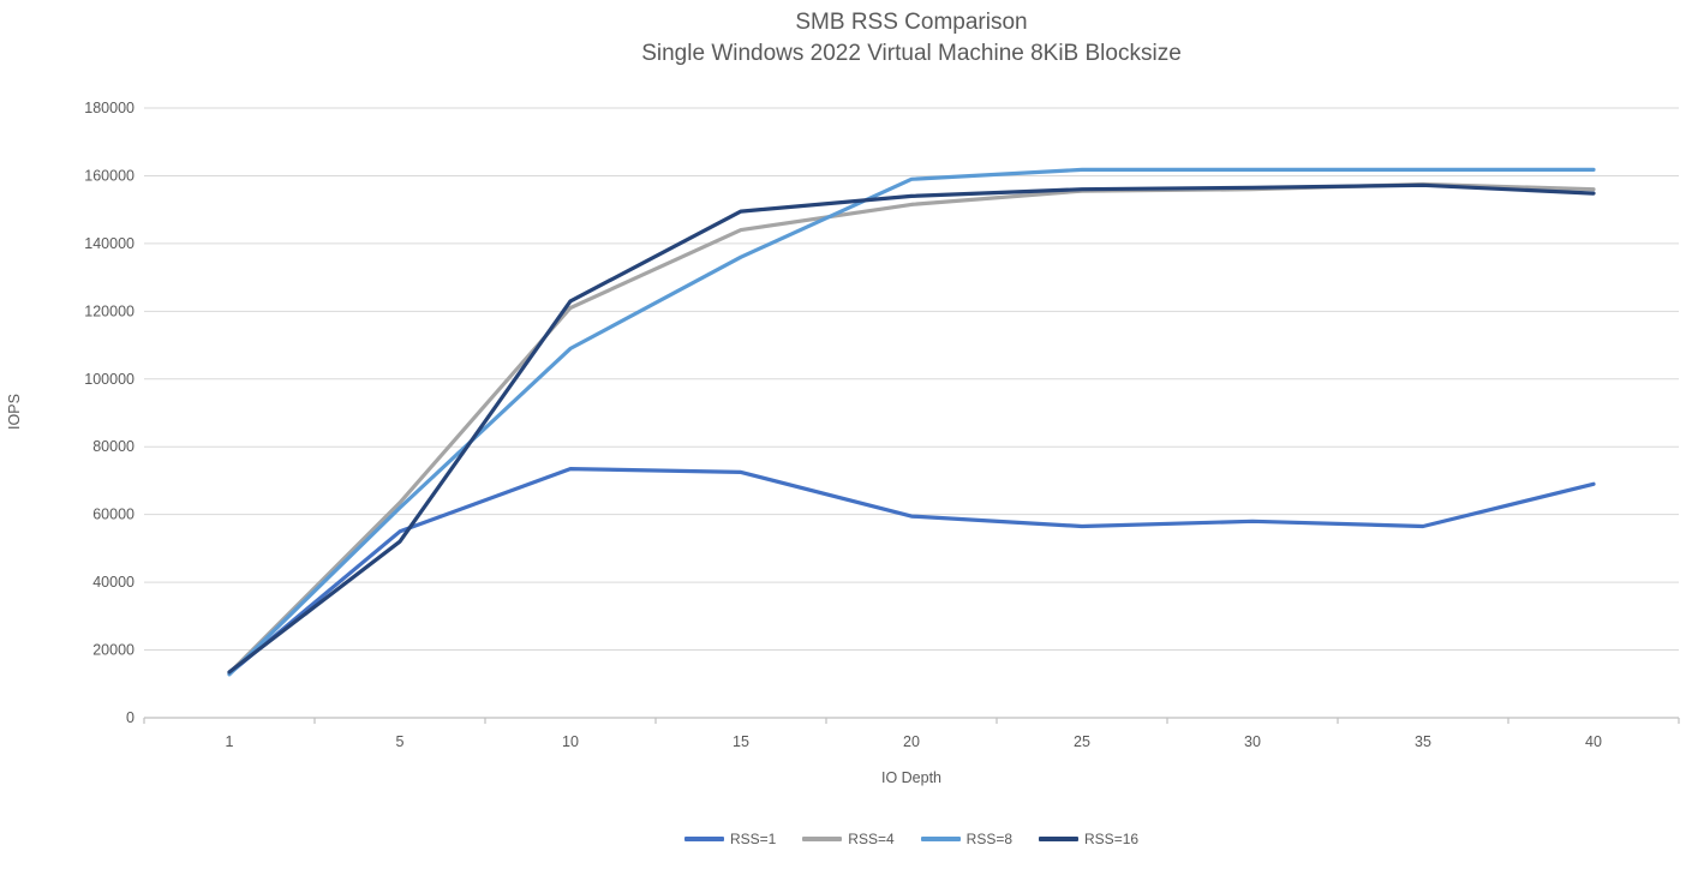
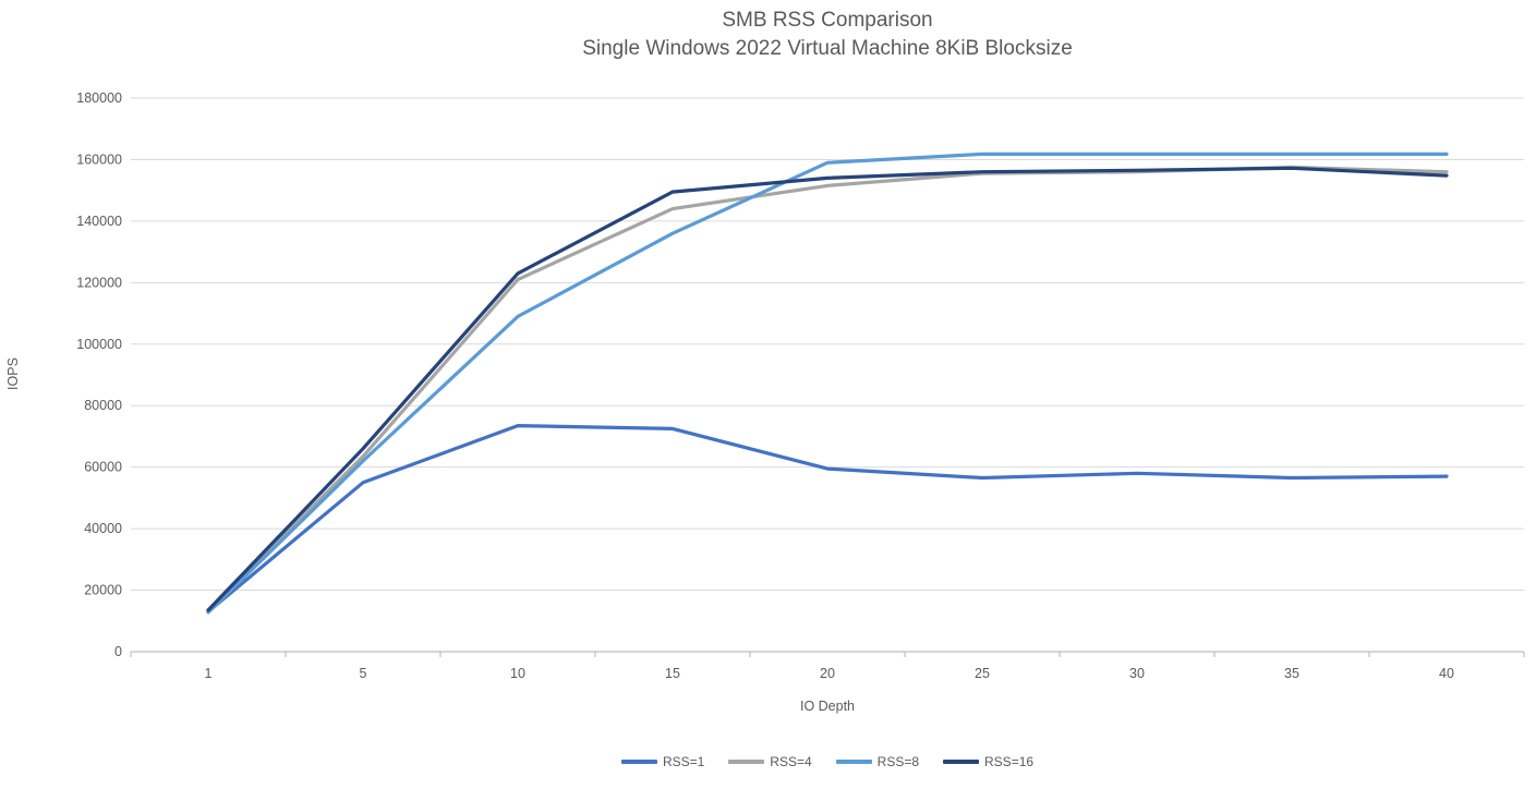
RSS=16/5: 52000 -> 66000
RSS=1/40: 69000 -> 57000
